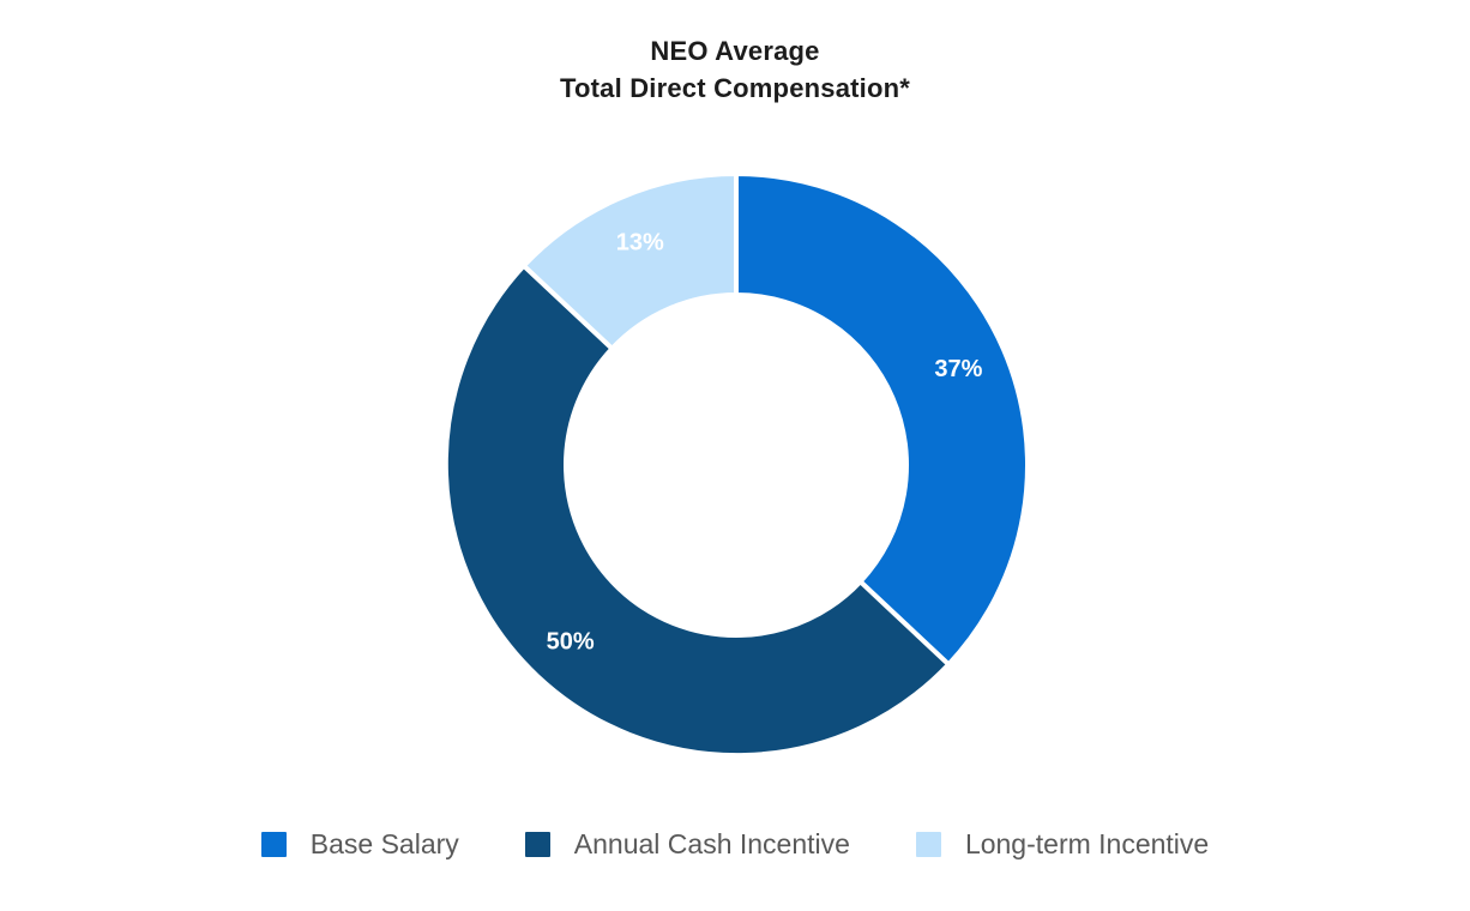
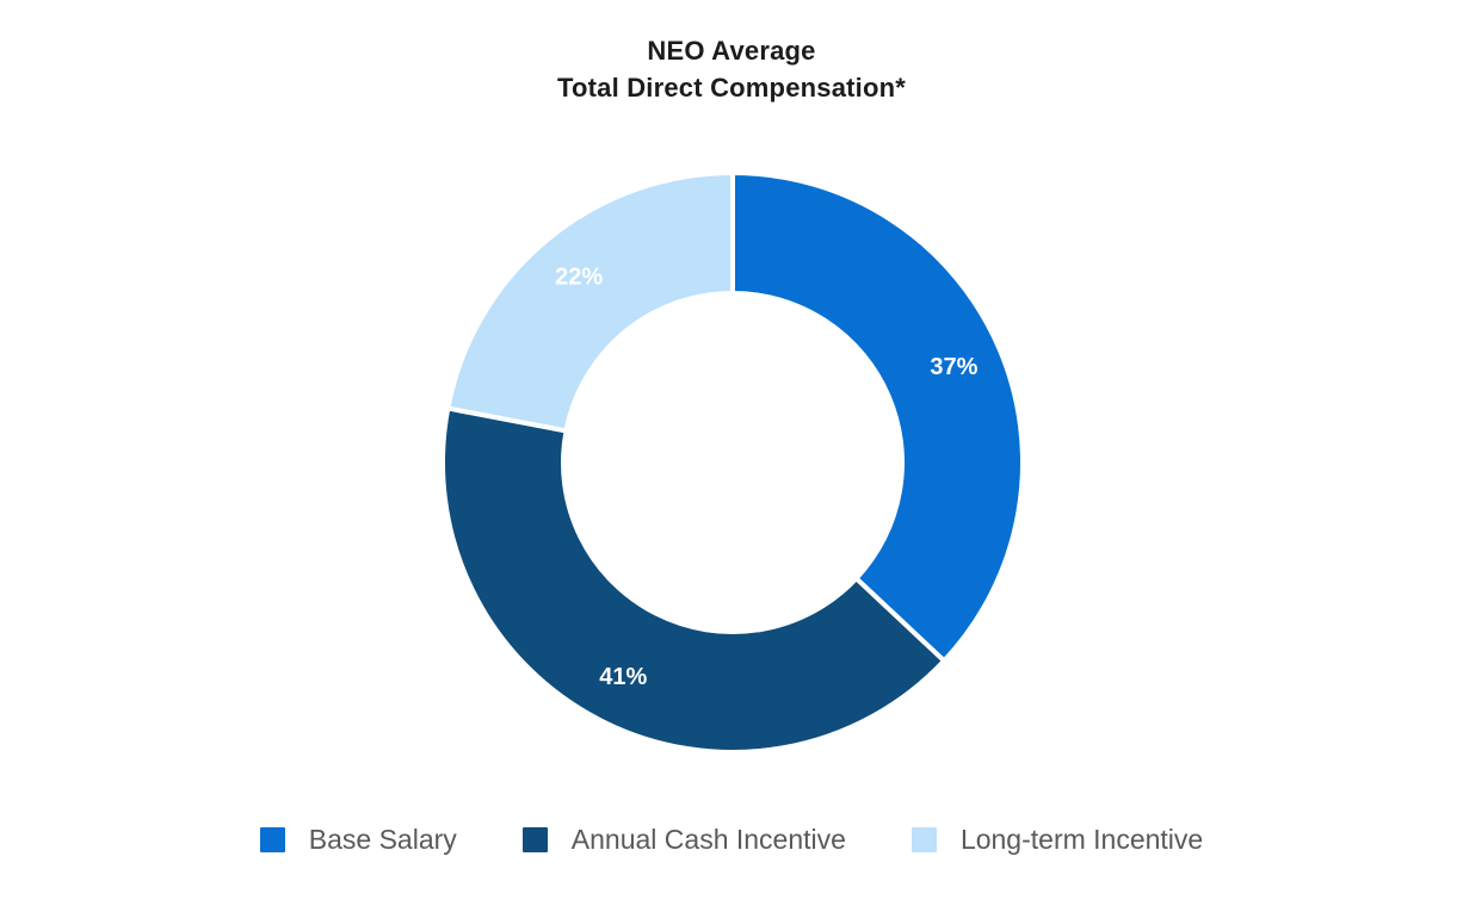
Annual Cash Incentive: 50% -> 41%
Long-term Incentive: 13% -> 22%
